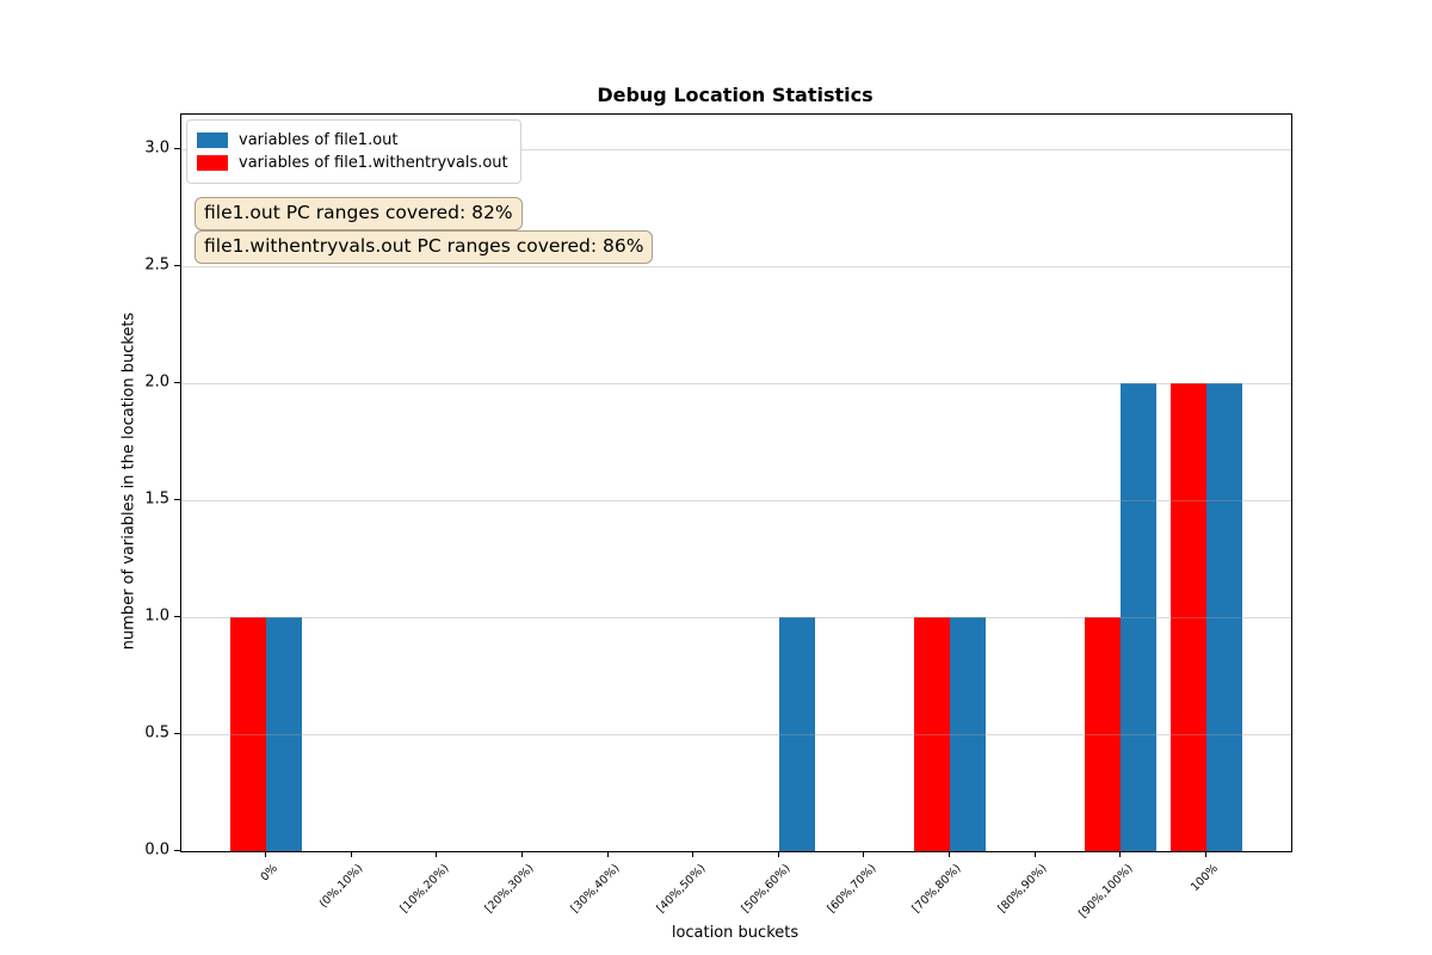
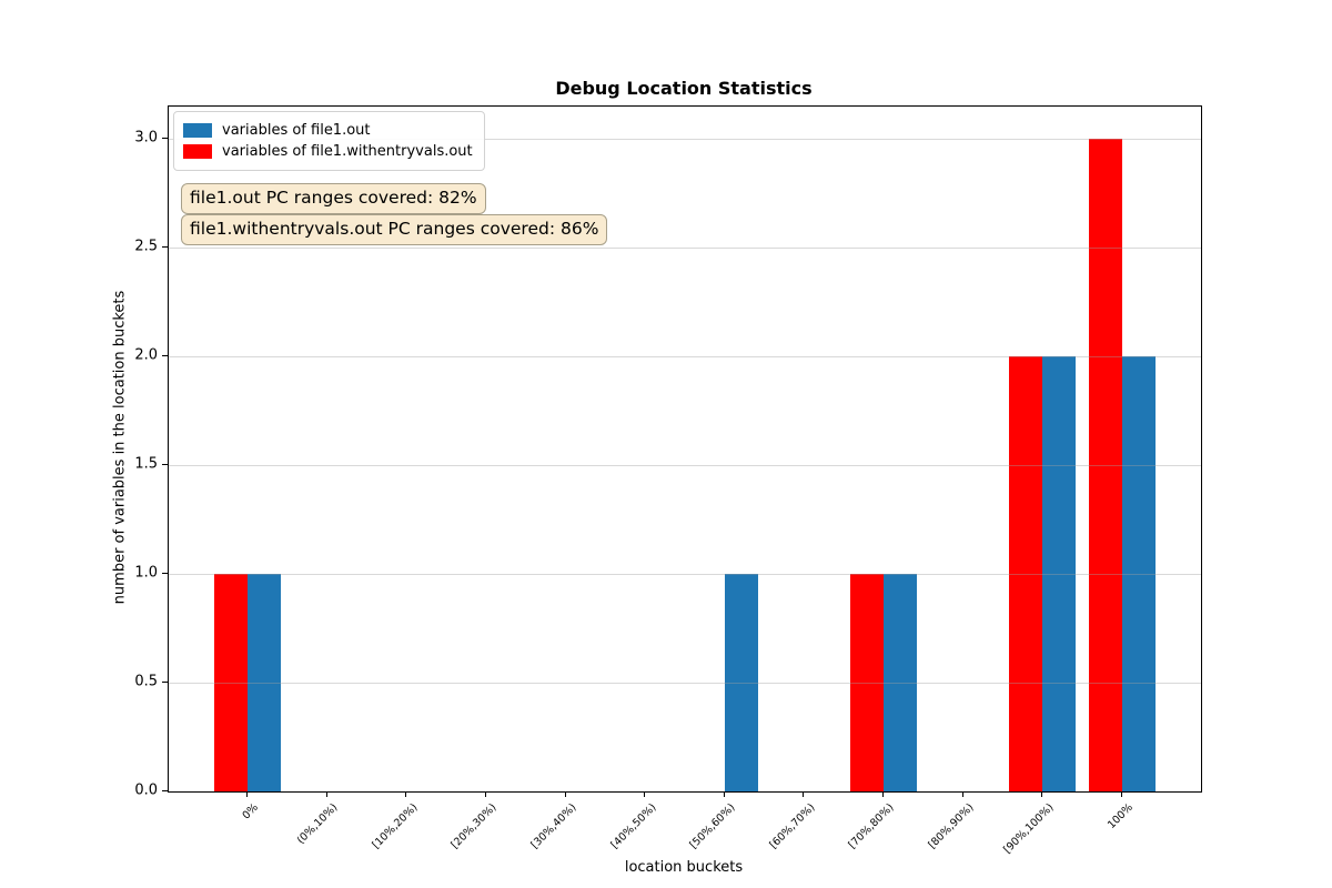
variables of file1.withentryvals.out/[90%,100%): 1 -> 2
variables of file1.withentryvals.out/100%: 2 -> 3
